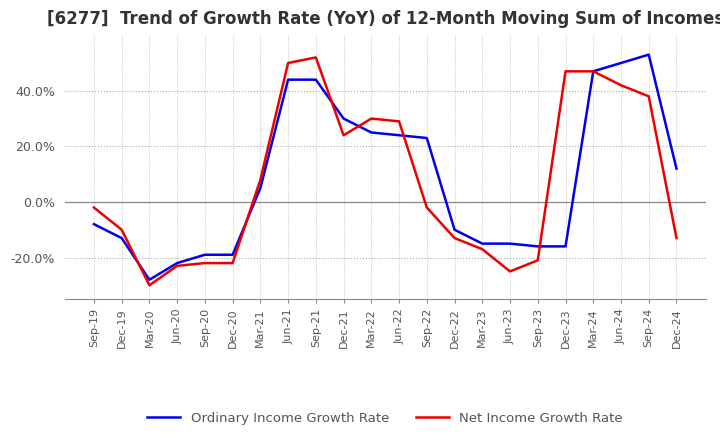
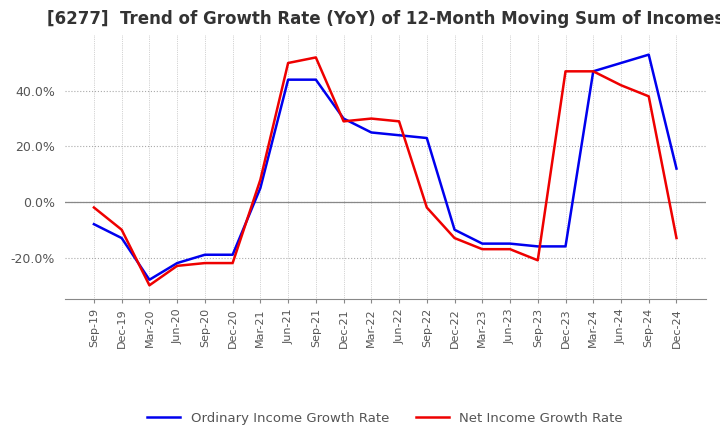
Net Income Growth Rate/Dec-21: 24% -> 29%
Net Income Growth Rate/Jun-23: -25% -> -17%
